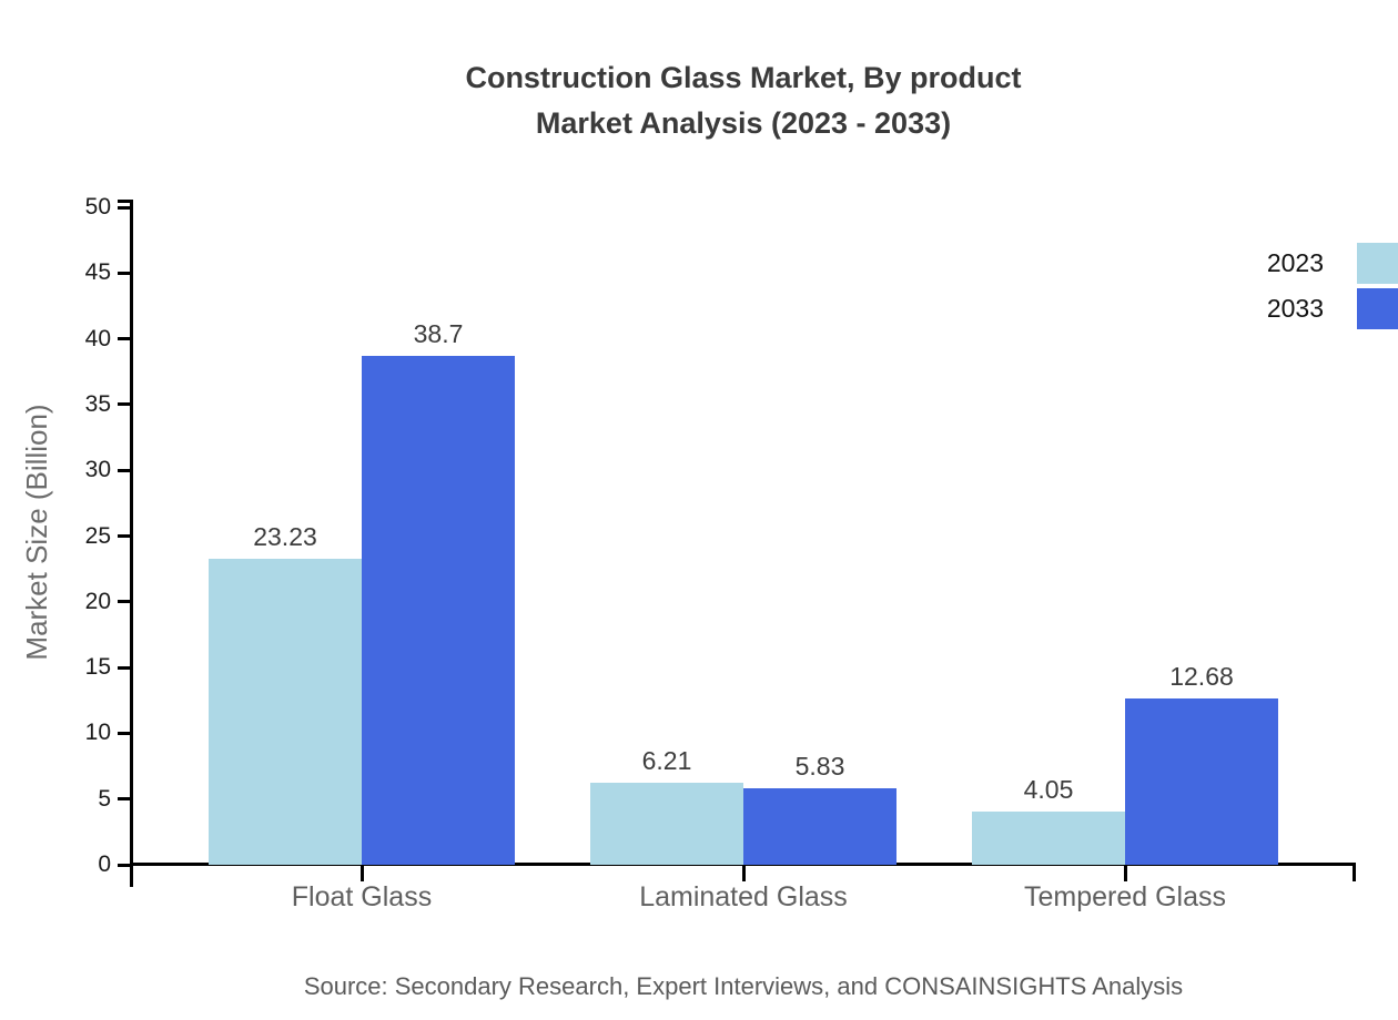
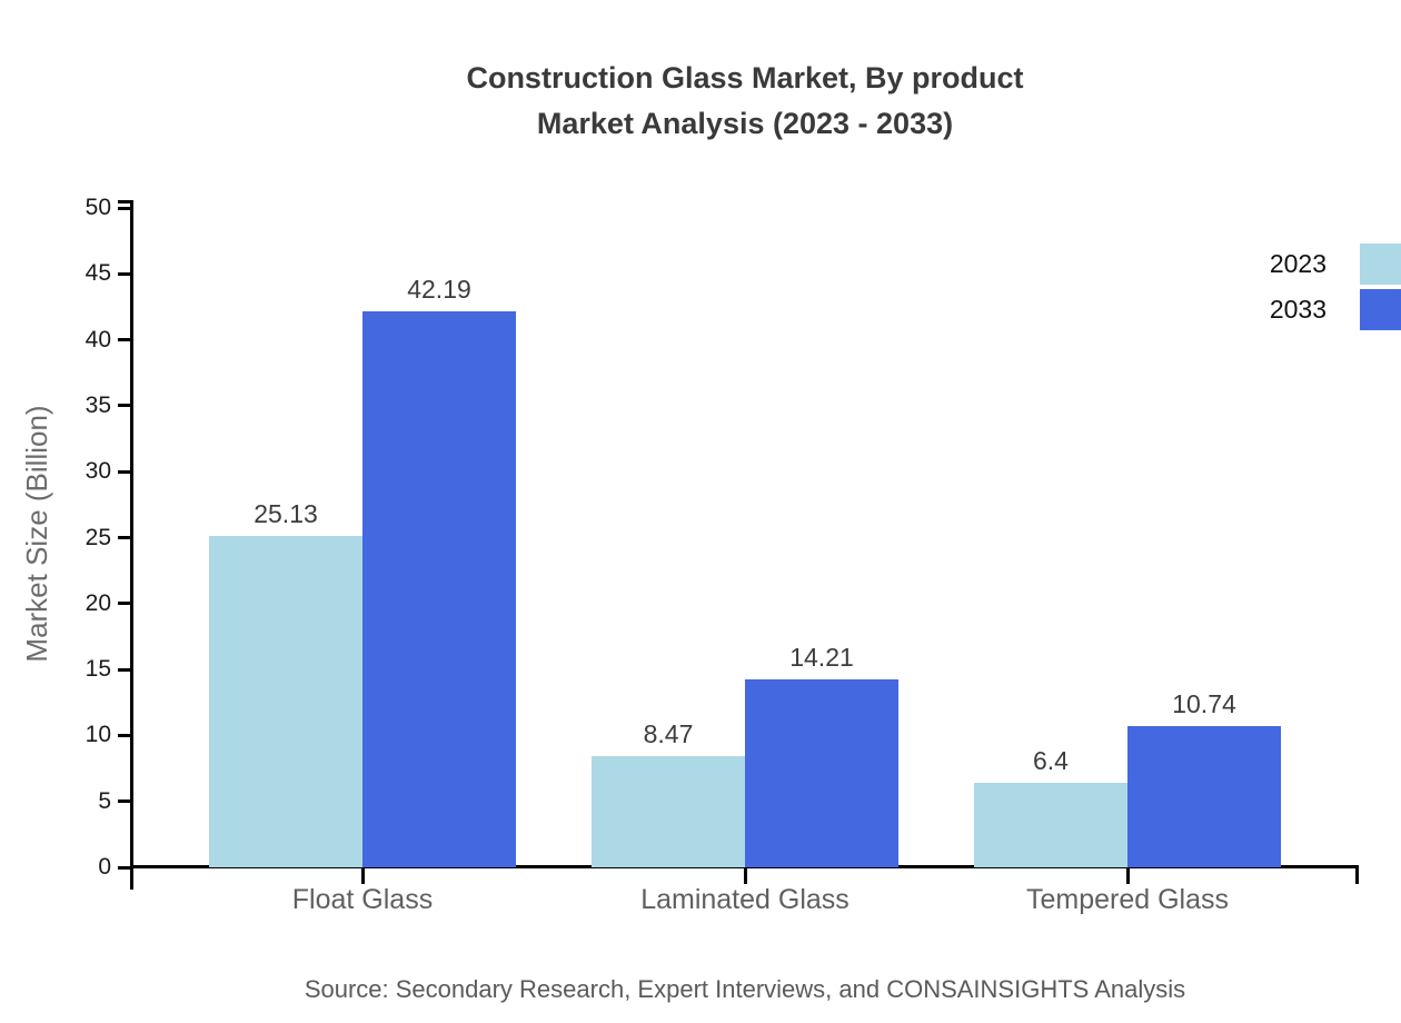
2023/Float Glass: 23.23 -> 25.13
2033/Float Glass: 38.7 -> 42.19
2023/Laminated Glass: 6.21 -> 8.47
2033/Laminated Glass: 5.83 -> 14.21
2023/Tempered Glass: 4.05 -> 6.4
2033/Tempered Glass: 12.68 -> 10.74
